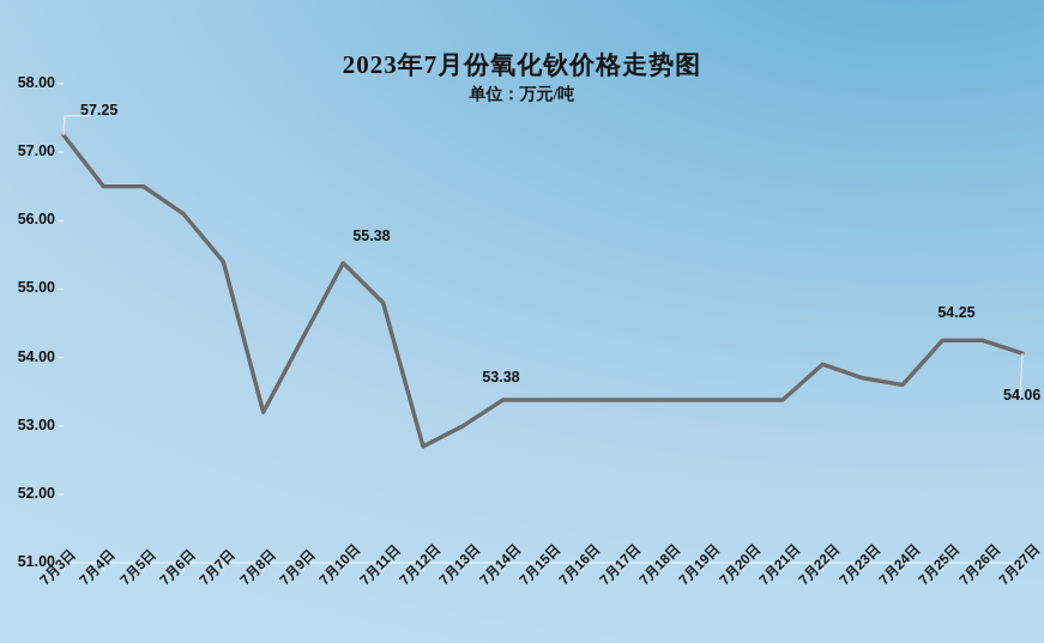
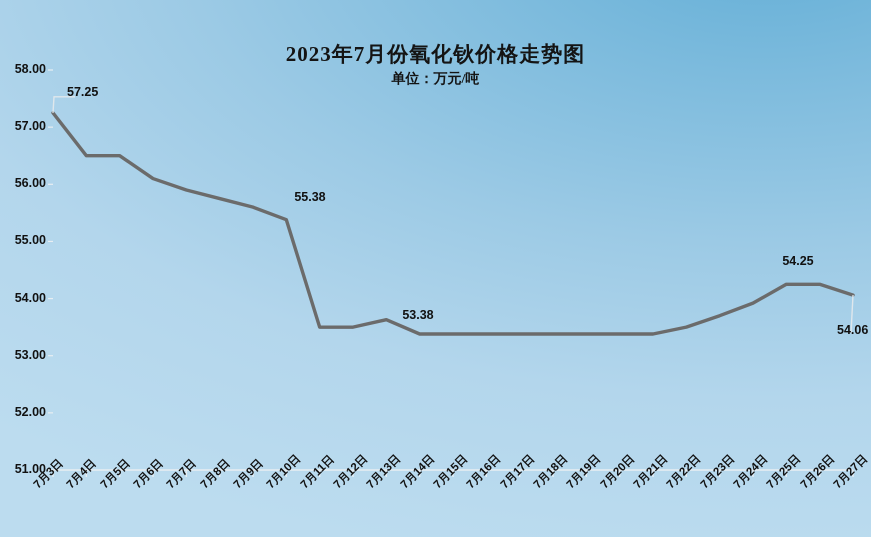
7月7日: 55.4 -> 55.9
7月8日: 53.2 -> 55.8
7月9日: 54.3 -> 55.6
7月11日: 54.8 -> 53.5
7月12日: 52.7 -> 53.5
7月13日: 53.0 -> 53.6
7月22日: 53.9 -> 53.5
7月24日: 53.6 -> 53.9
